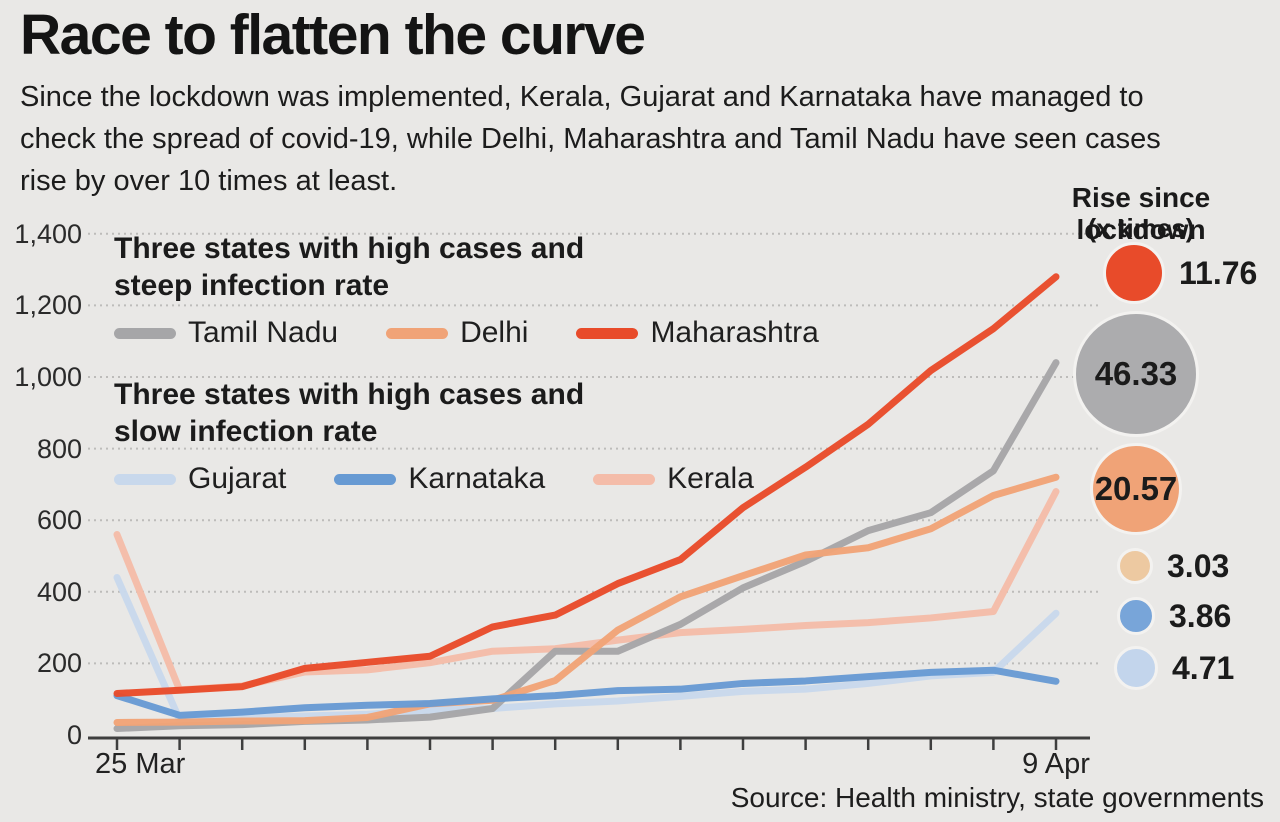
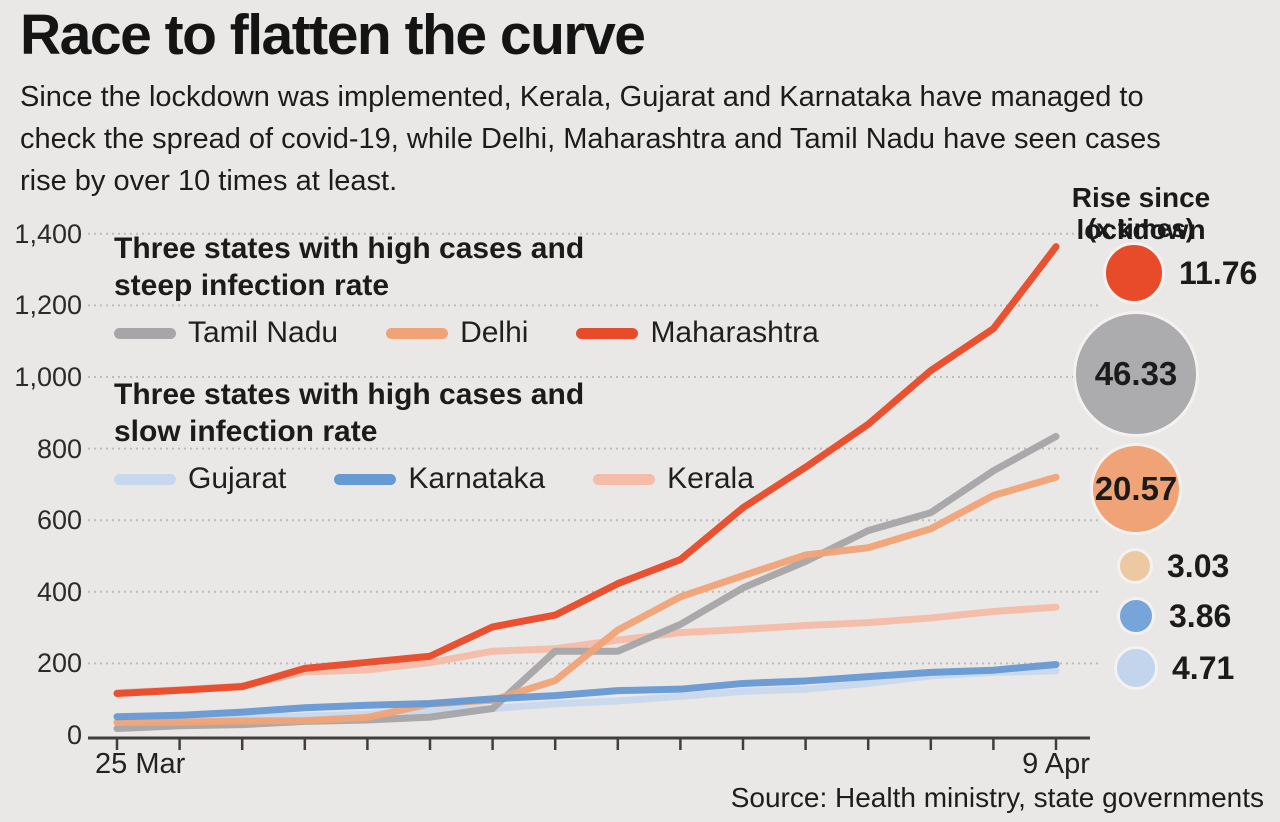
Kerala/25 Mar: 560 -> 120
Gujarat/25 Mar: 440 -> 40
Karnataka/25 Mar: 110 -> 50
Kerala/9 Apr: 680 -> 360
Gujarat/9 Apr: 340 -> 180
Tamil Nadu/9 Apr: 1040 -> 830
Karnataka/9 Apr: 150 -> 200
Maharashtra/9 Apr: 1280 -> 1360
